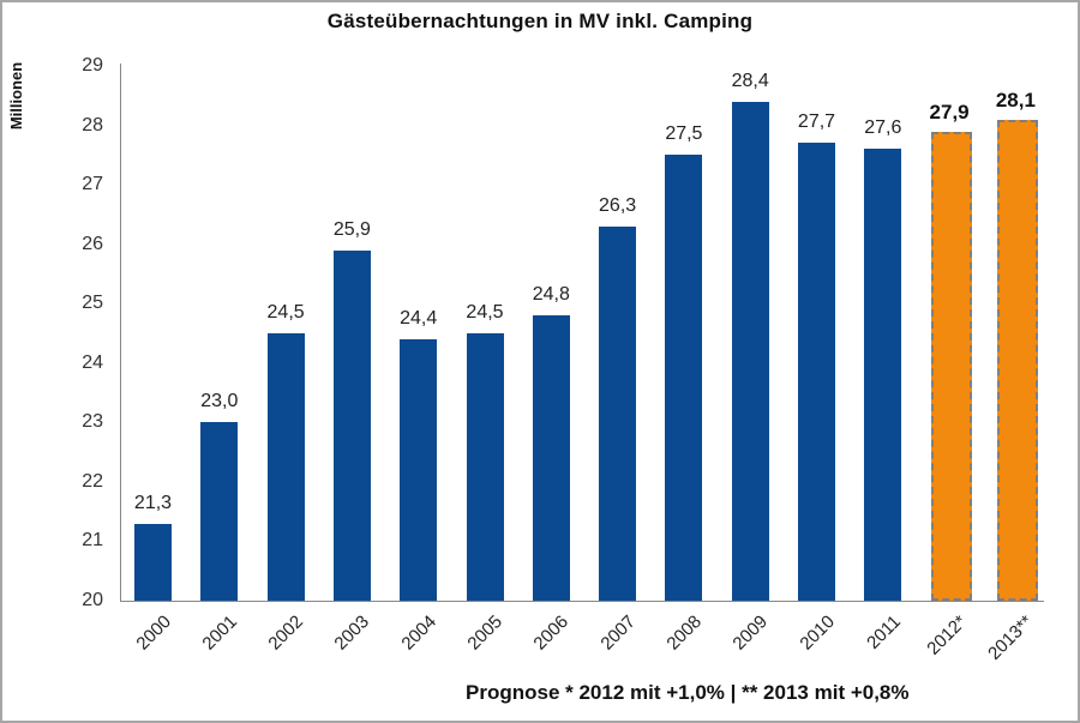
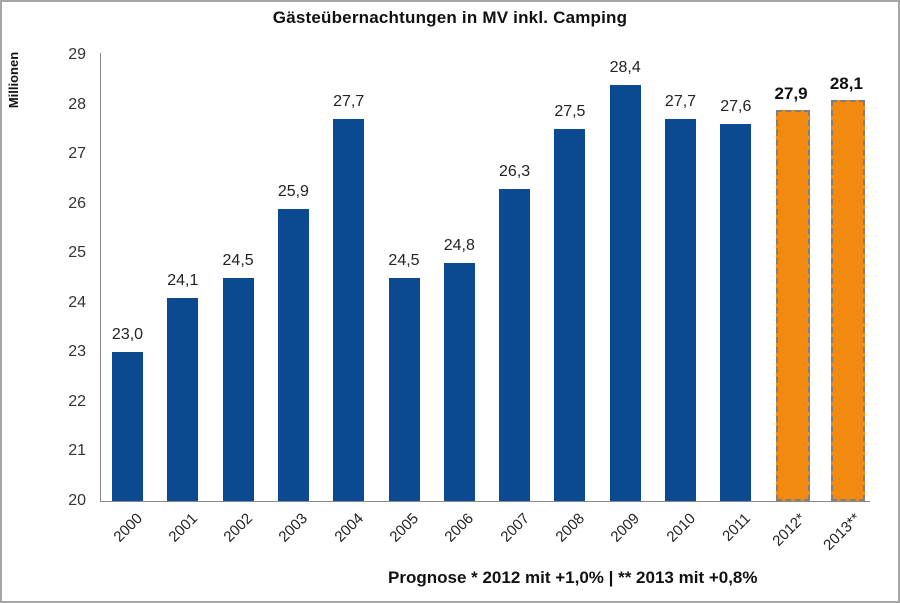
2000: 21,3 -> 23,0
2001: 23,0 -> 24,1
2004: 24,4 -> 27,7
